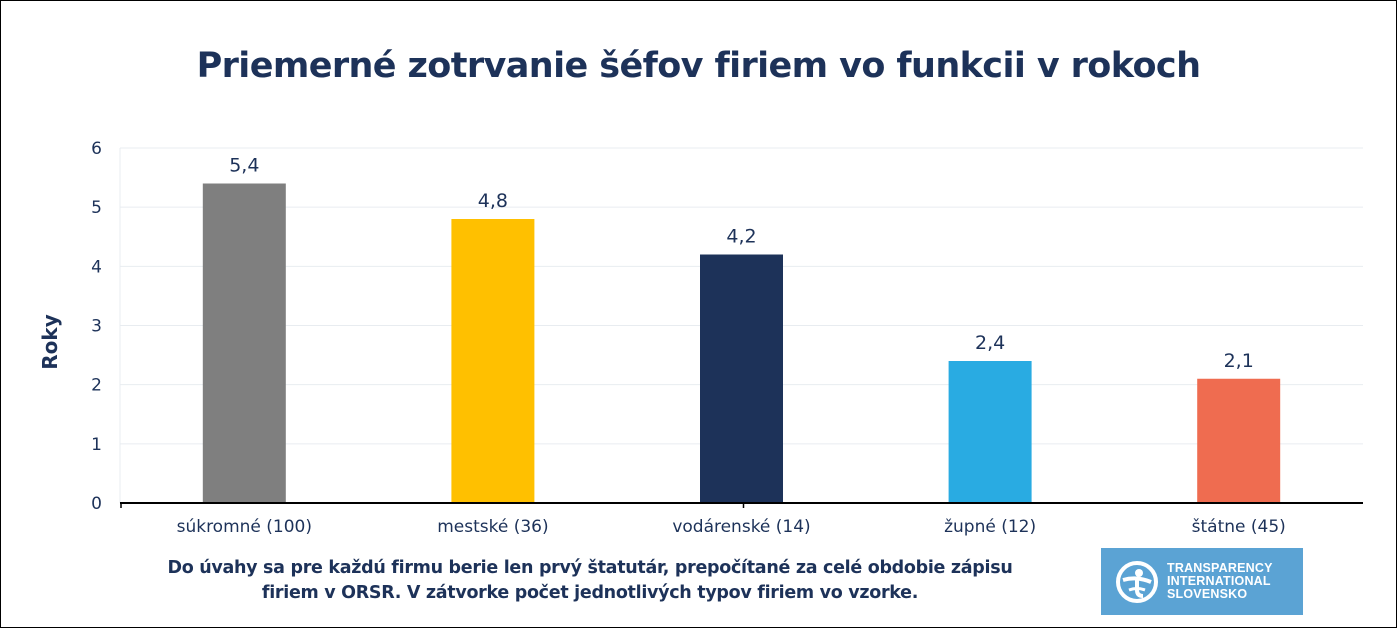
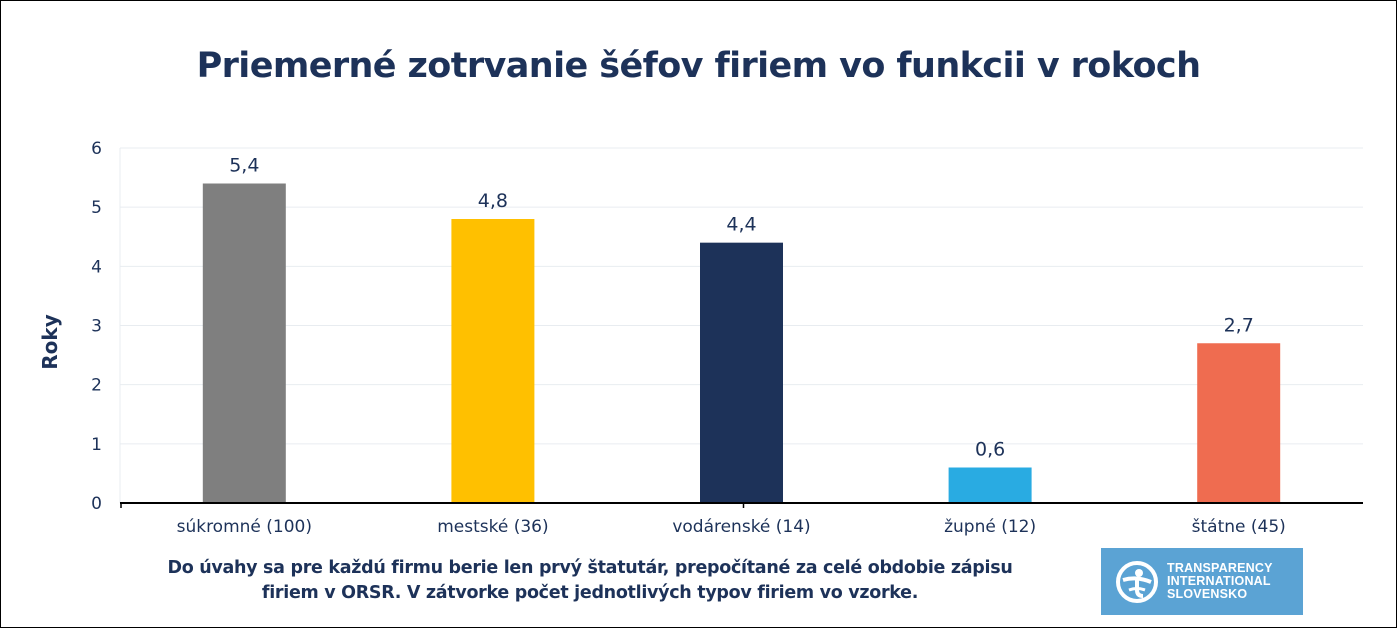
vodárenské (14): 4,2 -> 4,4
župné (12): 2,4 -> 0,6
štátne (45): 2,1 -> 2,7
